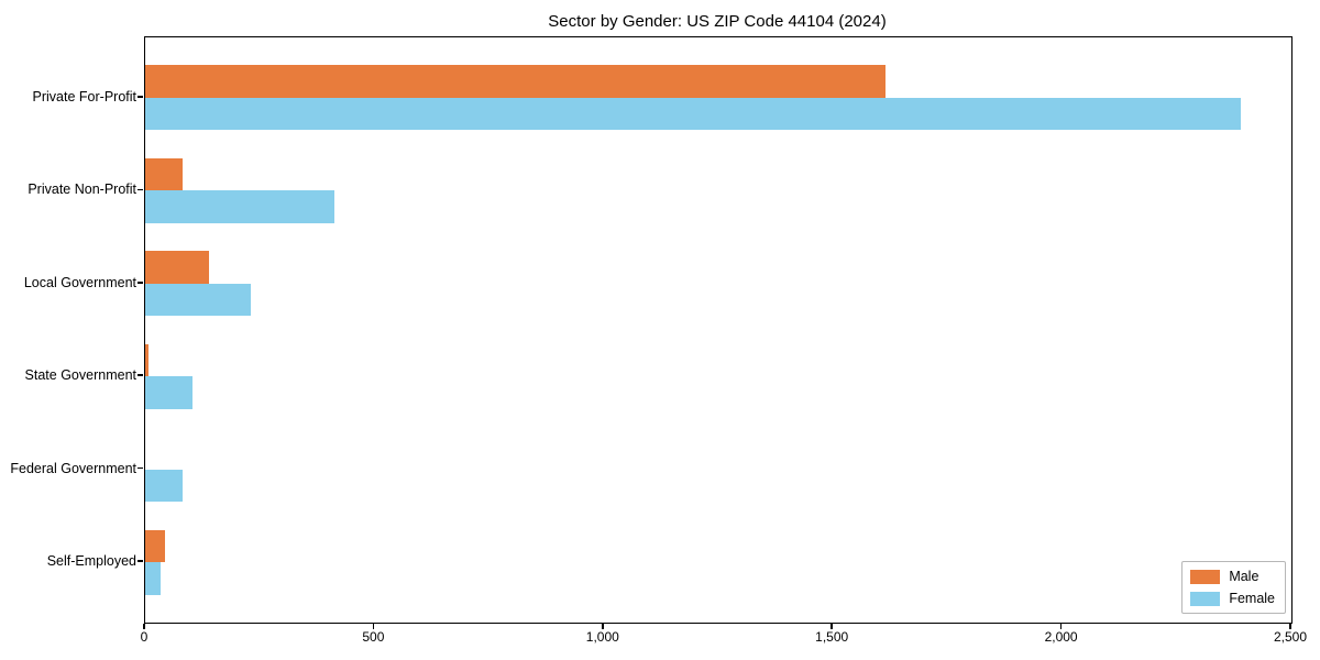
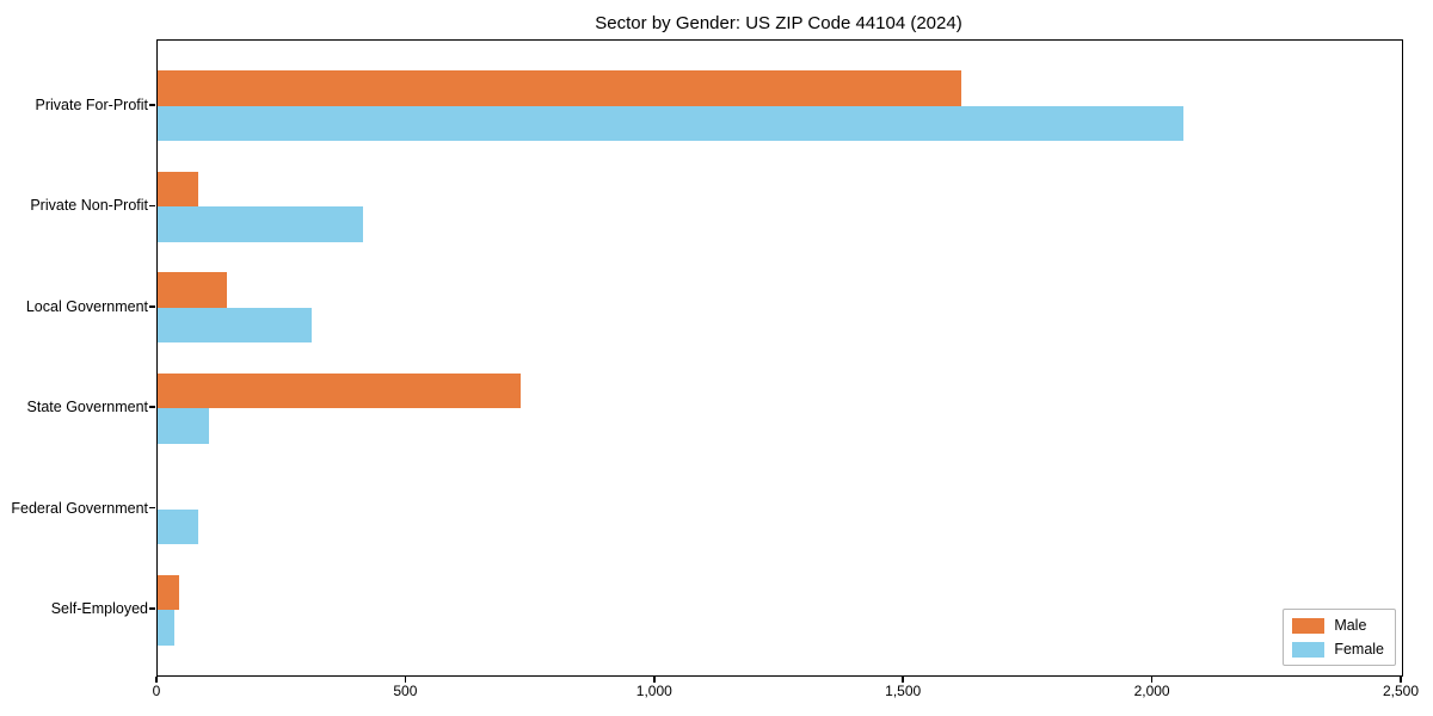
Female/Private For-Profit: 2390 -> 2060
Female/Local Government: 230 -> 310
Male/State Government: 10 -> 730
